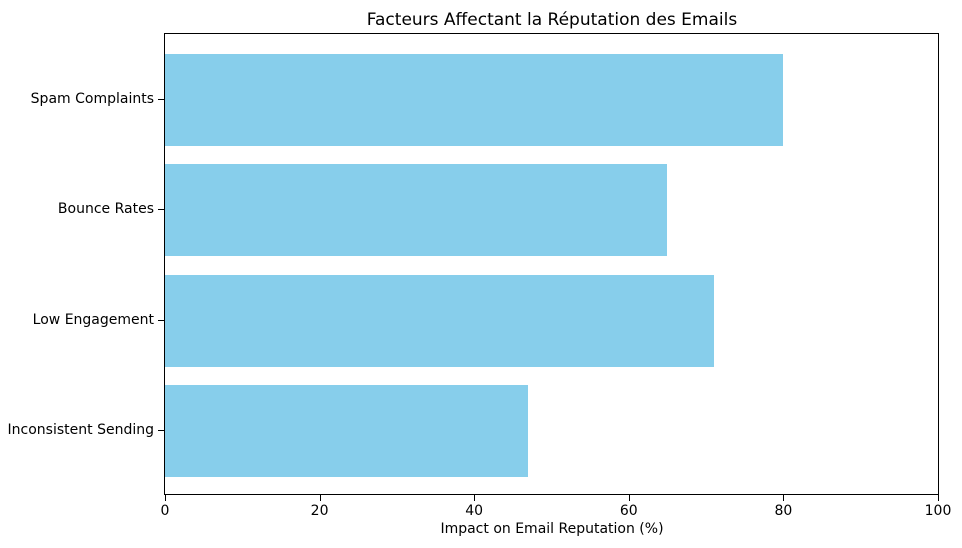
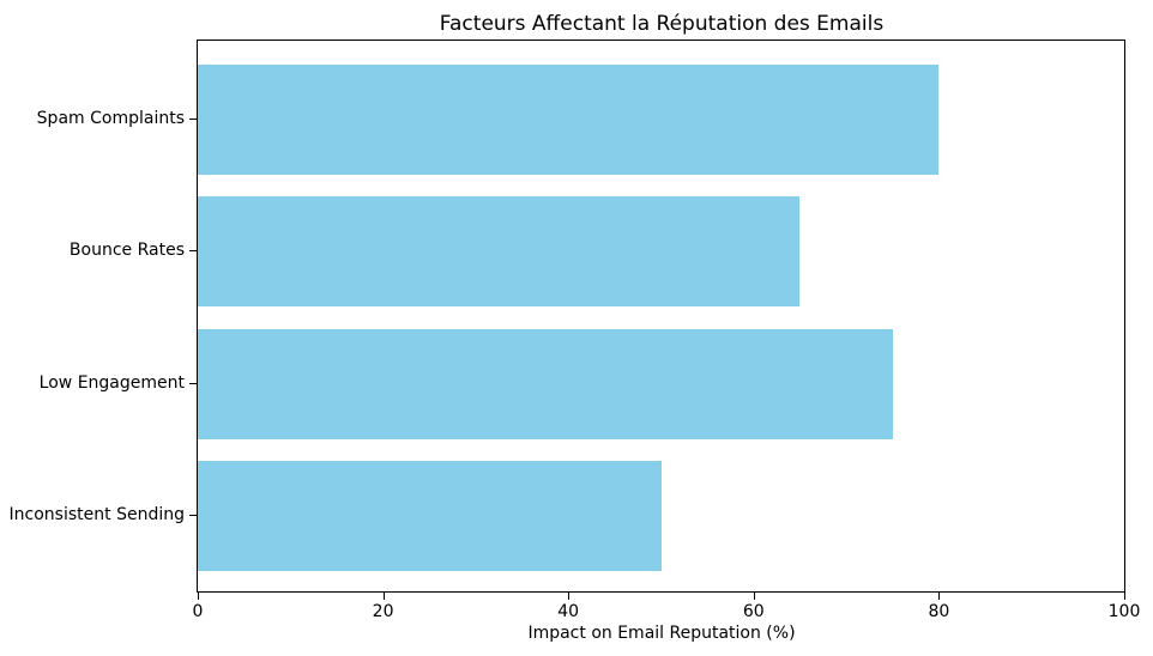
Low Engagement: 71 -> 75
Inconsistent Sending: 47 -> 50
